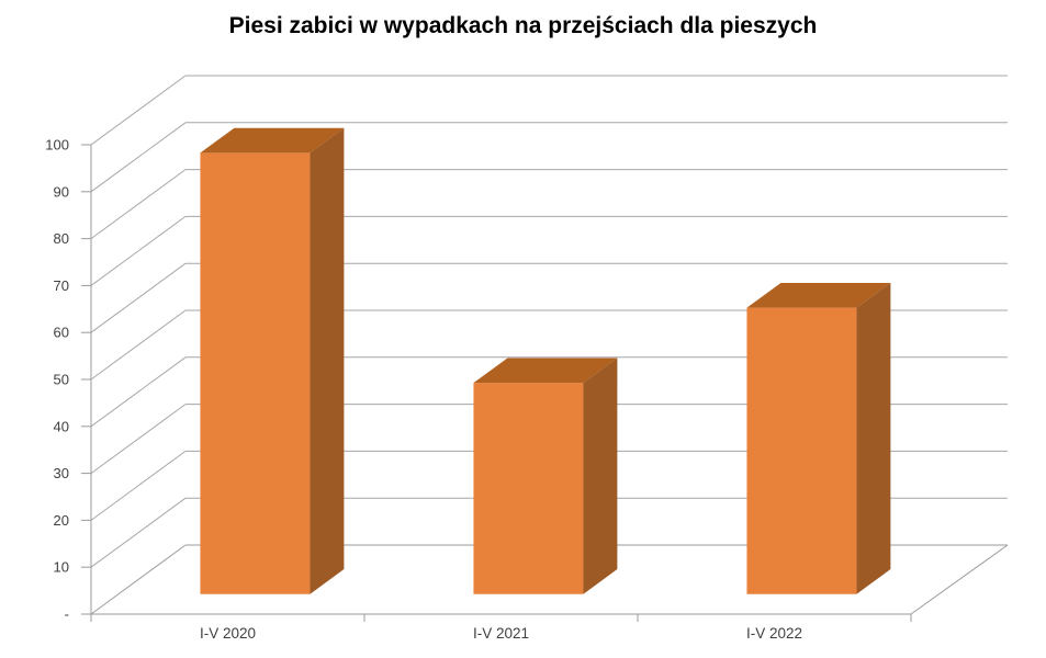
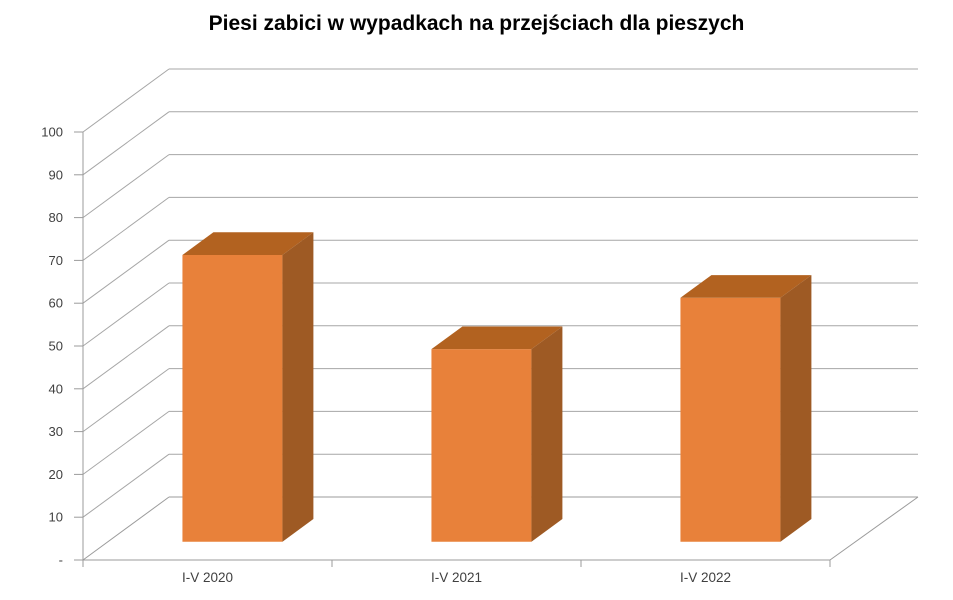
I-V 2020: 94 -> 67
I-V 2022: 61 -> 57
